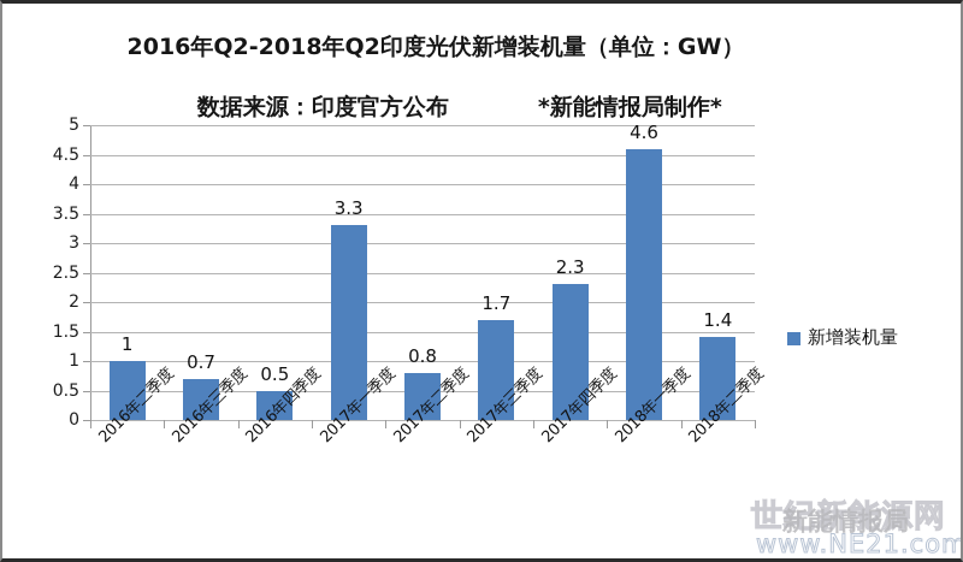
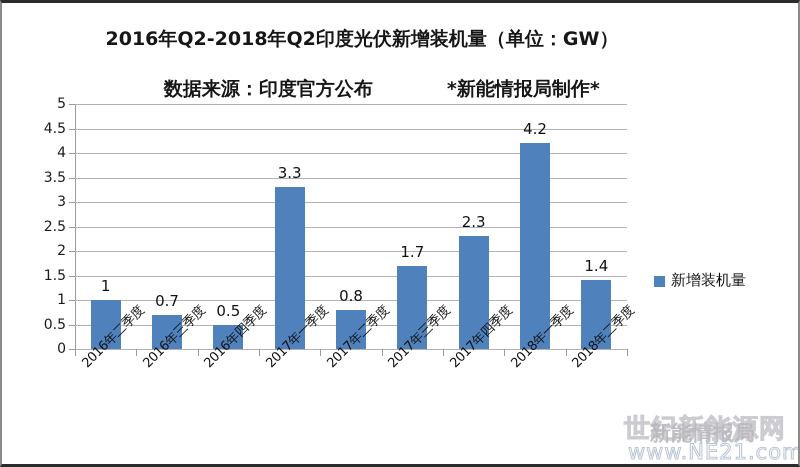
2018年一季度: 4.6 -> 4.2
